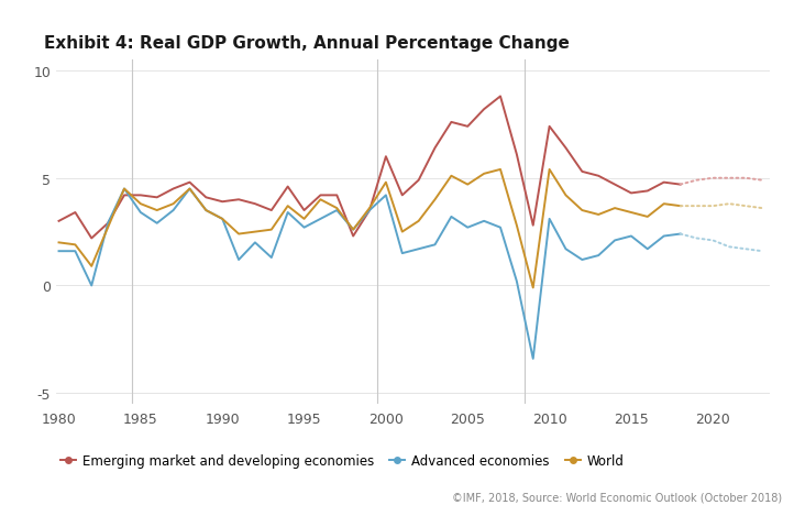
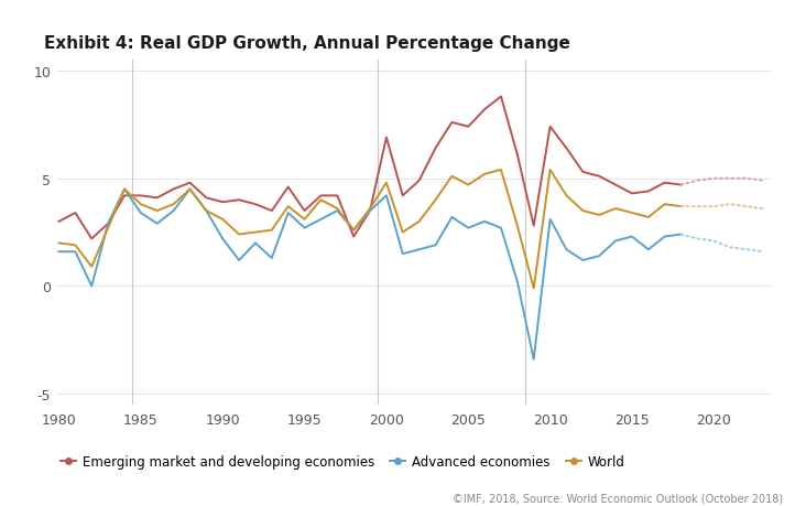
Advanced economies/1990: 3.1 -> 2.2
Emerging market and developing economies/2000: 6.0 -> 6.9
